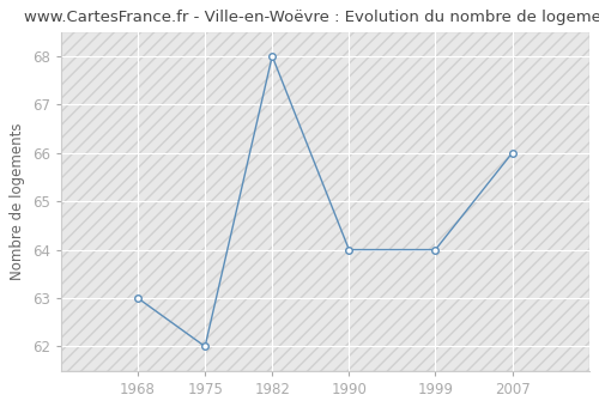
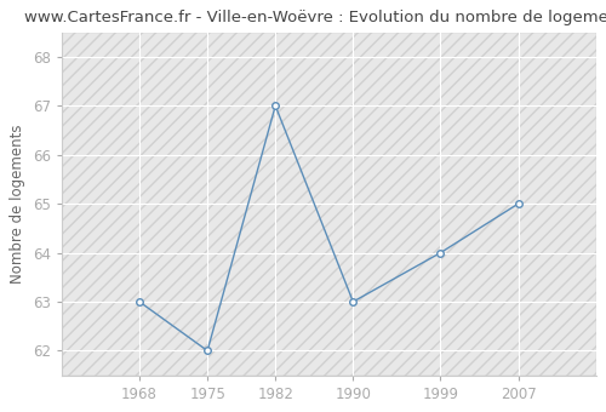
1982: 68 -> 67
1990: 64 -> 63
2007: 66 -> 65
